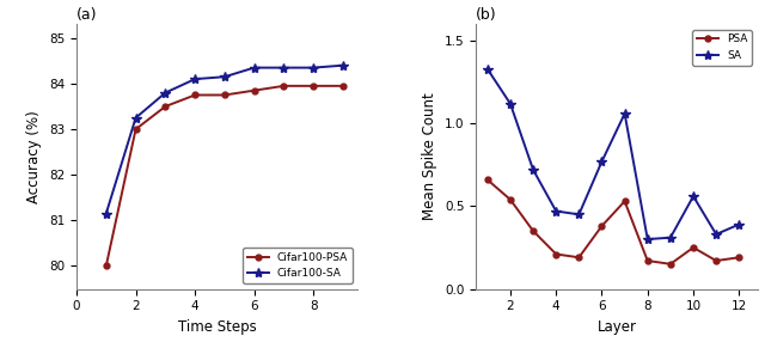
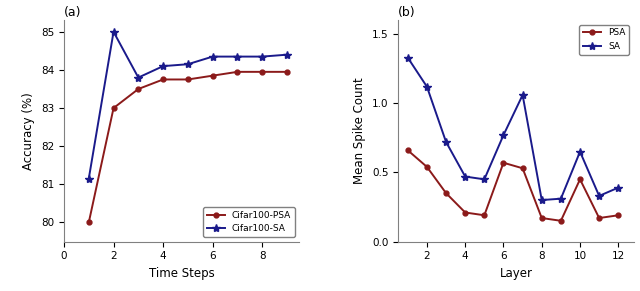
(a)/Cifar100-SA/2: 83.25 -> 85.00
(b)/PSA/6: 0.38 -> 0.57
(b)/PSA/10: 0.25 -> 0.45
(b)/SA/10: 0.56 -> 0.65
